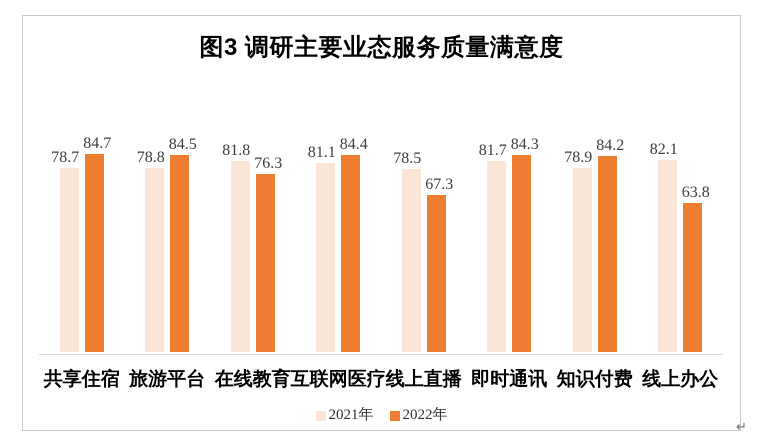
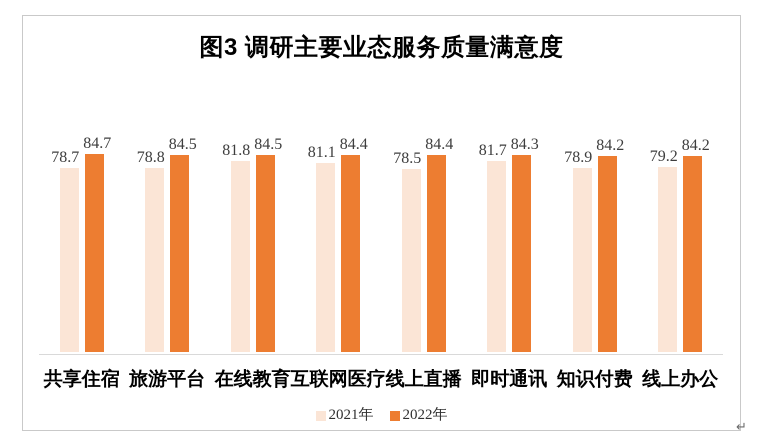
2022年/在线教育: 76.3 -> 84.5
2022年/线上直播: 67.3 -> 84.4
2021年/线上办公: 82.1 -> 79.2
2022年/线上办公: 63.8 -> 84.2
